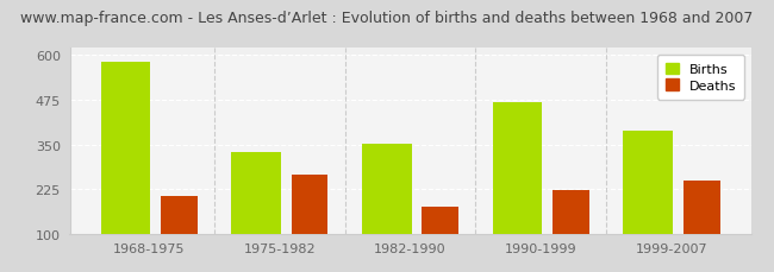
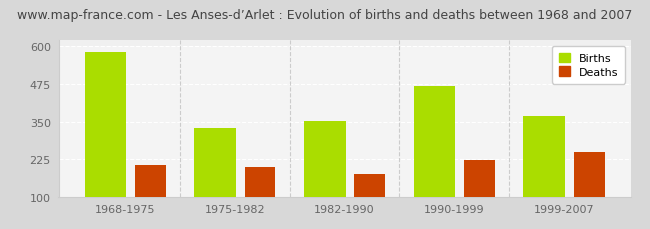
Deaths/1975-1982: 265 -> 198
Births/1999-2007: 390 -> 368
